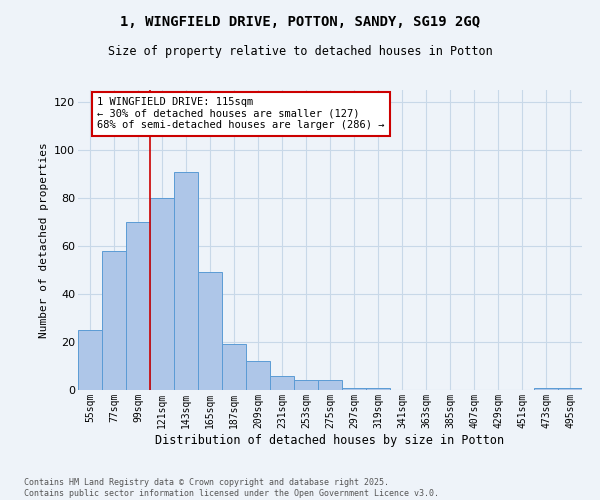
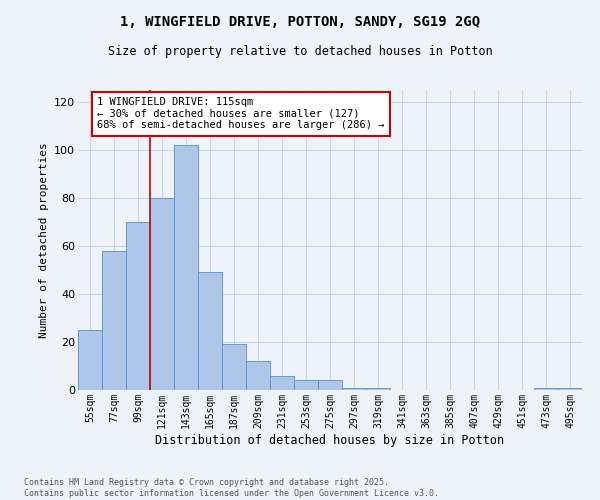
143sqm: 91 -> 102
